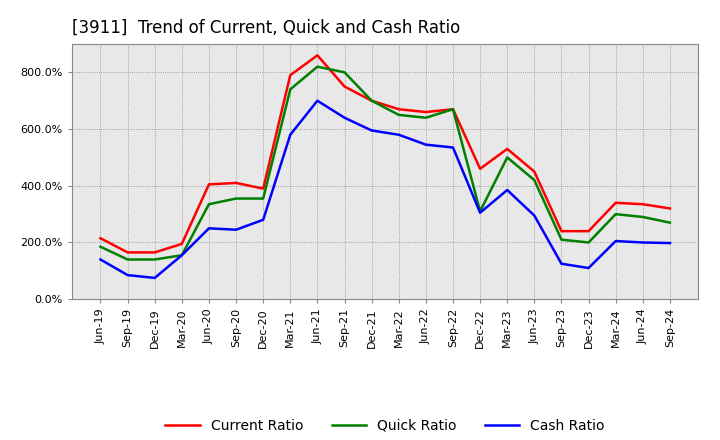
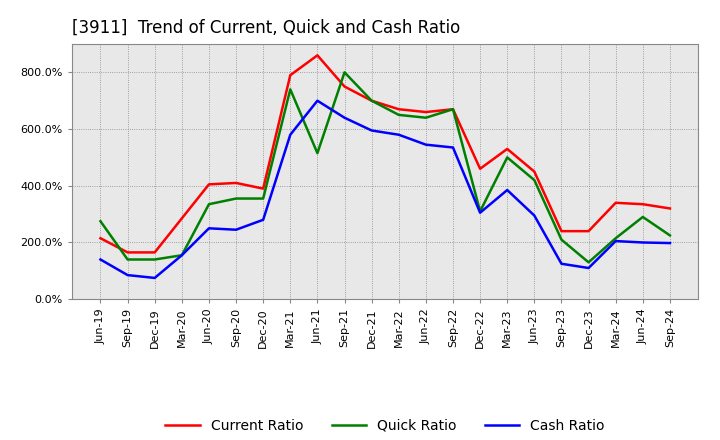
Quick Ratio/Jun-19: 185% -> 275%
Current Ratio/Mar-20: 195% -> 285%
Quick Ratio/Jun-21: 820% -> 515%
Quick Ratio/Dec-23: 200% -> 130%
Quick Ratio/Mar-24: 300% -> 215%
Quick Ratio/Sep-24: 270% -> 225%
